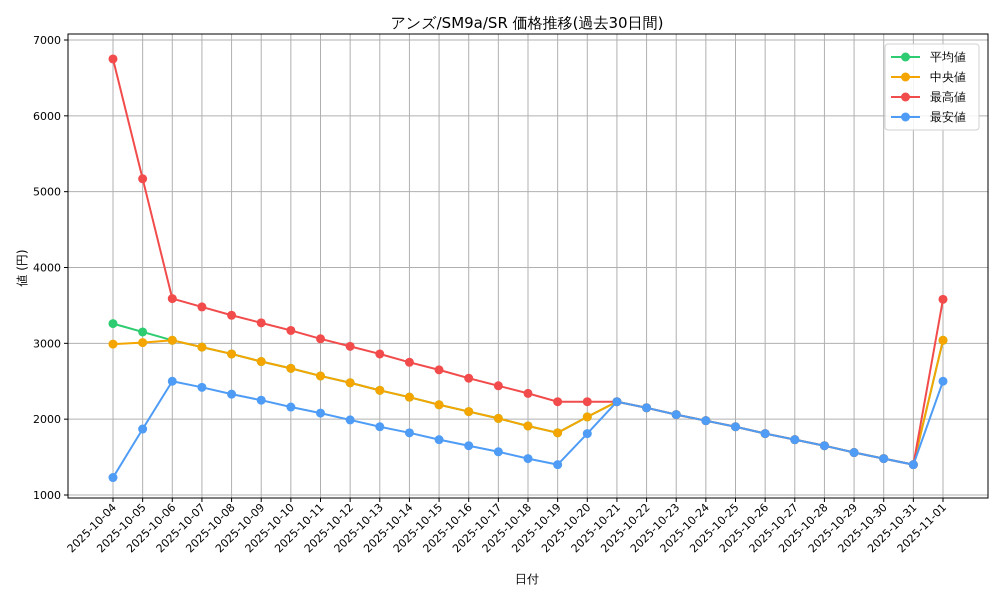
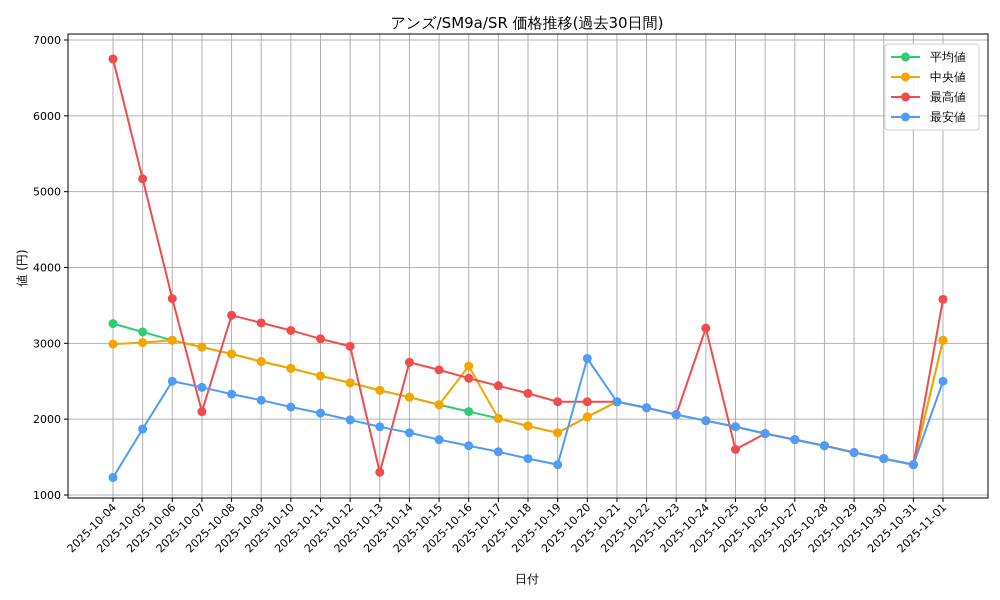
最高値/2025-10-07: 3500 -> 2100
最高値/2025-10-13: 2900 -> 1300
中央値/2025-10-16: 2100 -> 2700
最安値/2025-10-20: 1800 -> 2800
最高値/2025-10-24: 2000 -> 3200
最高値/2025-10-25: 1900 -> 1600
